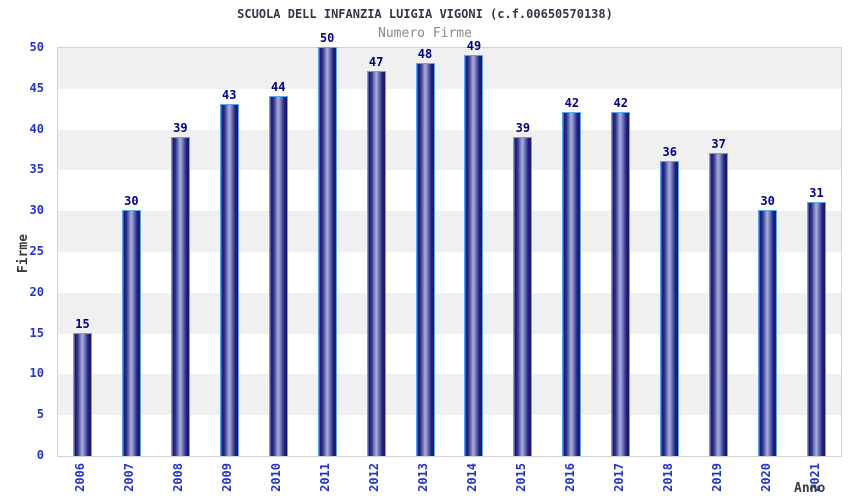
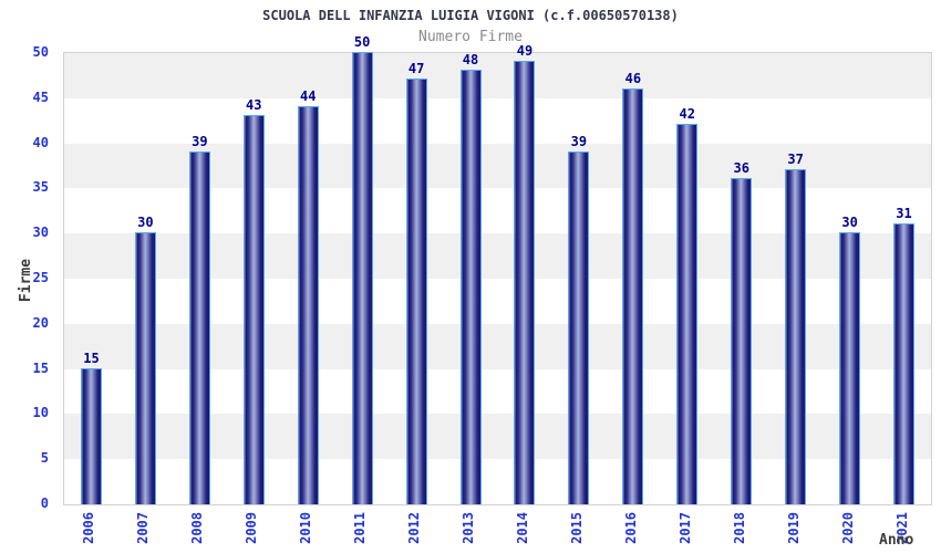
2016: 42 -> 46
